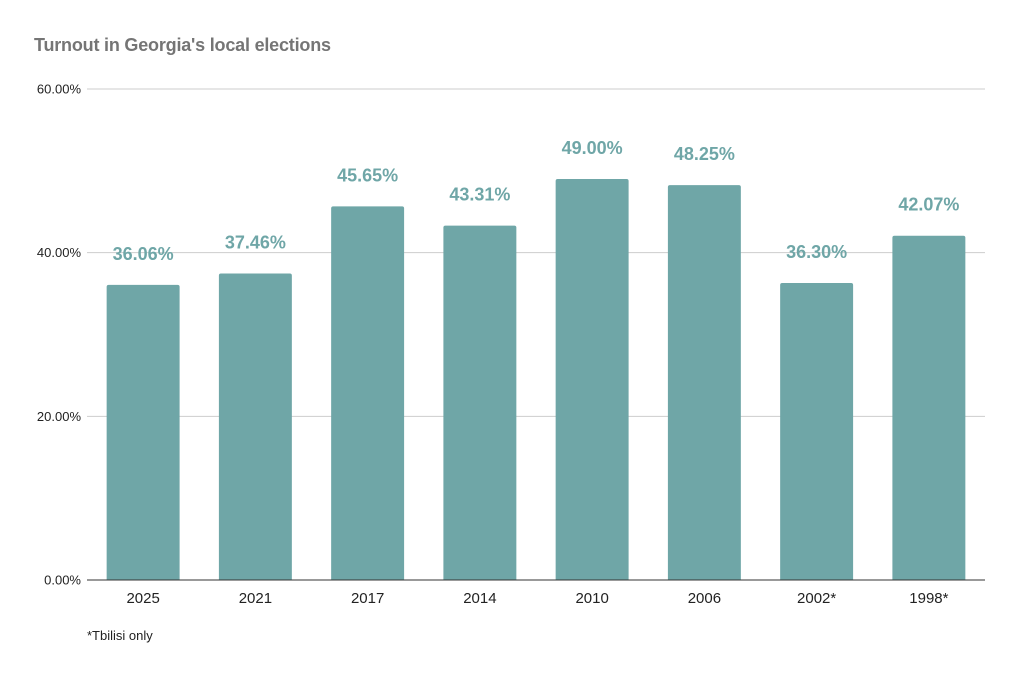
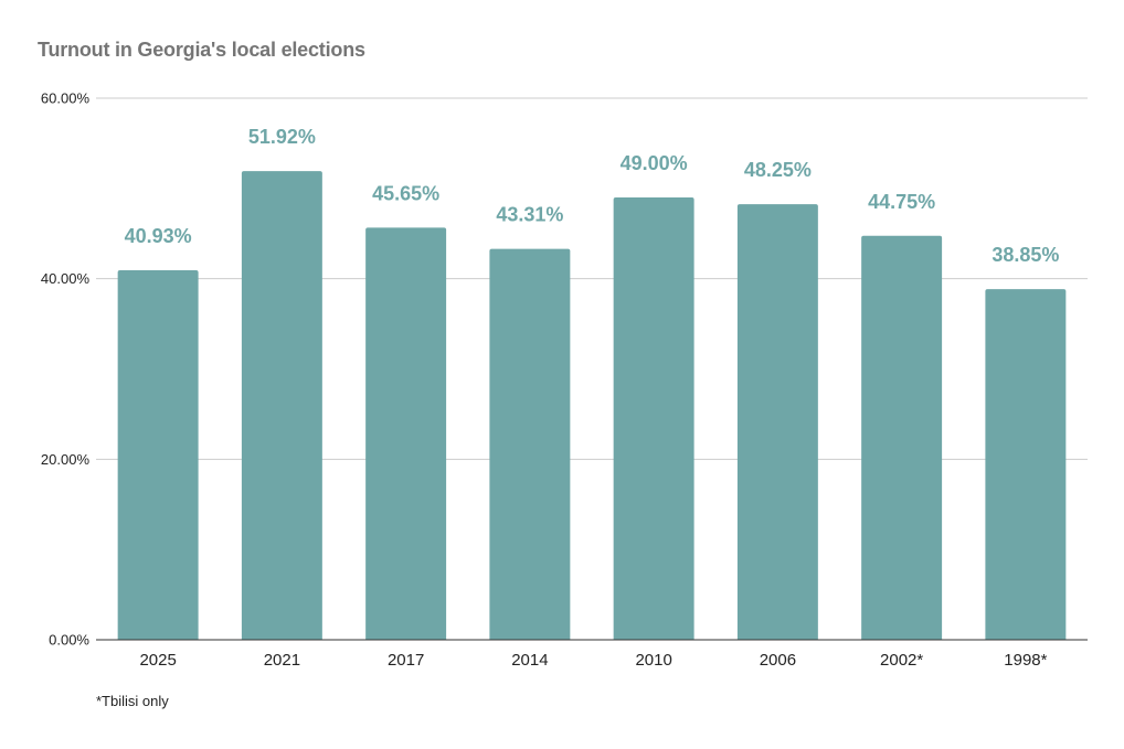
2025: 36.06% -> 40.93%
2021: 37.46% -> 51.92%
2002*: 36.30% -> 44.75%
1998*: 42.07% -> 38.85%
